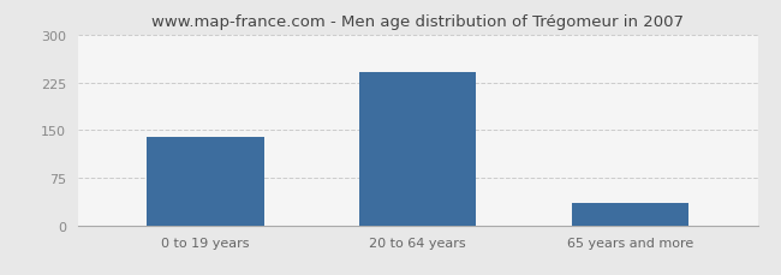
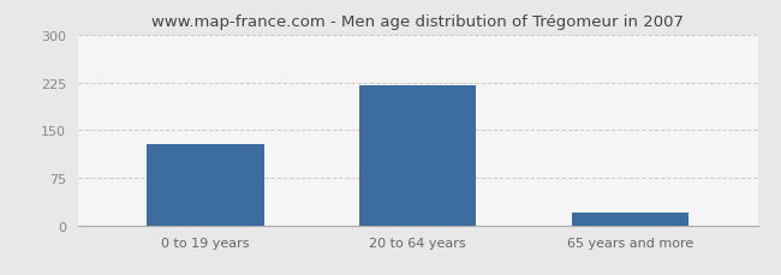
0 to 19 years: 140 -> 128
20 to 64 years: 242 -> 220
65 years and more: 35 -> 20
